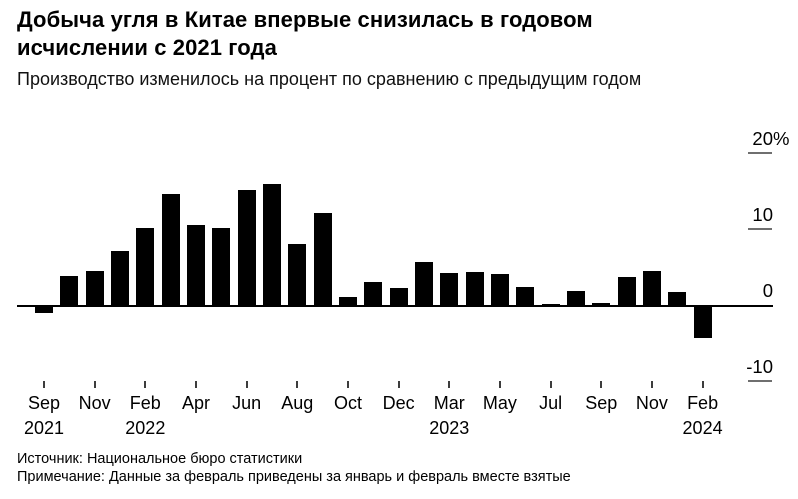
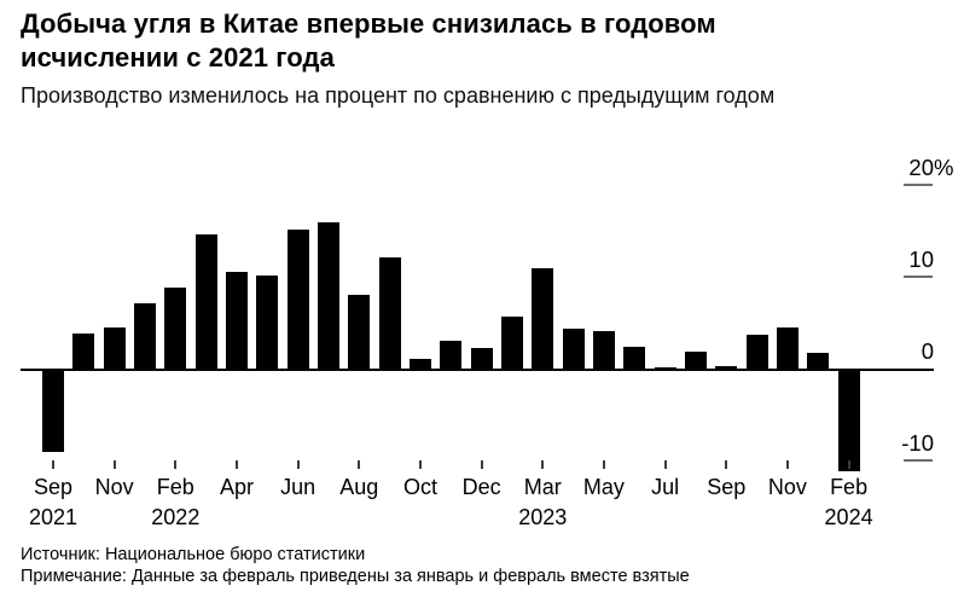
Sep 2021: -1 -> -9
Feb 2022: 10 -> 9
Mar 2023: 4 -> 11
Feb 2024: -4 -> -11
